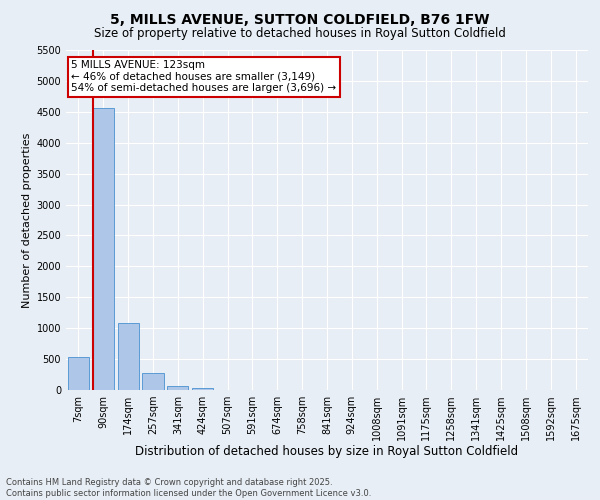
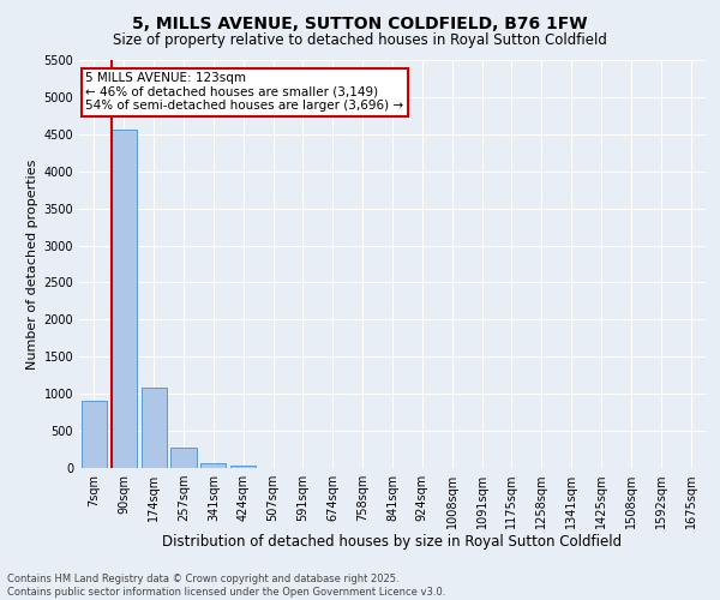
7sqm: 540 -> 900
